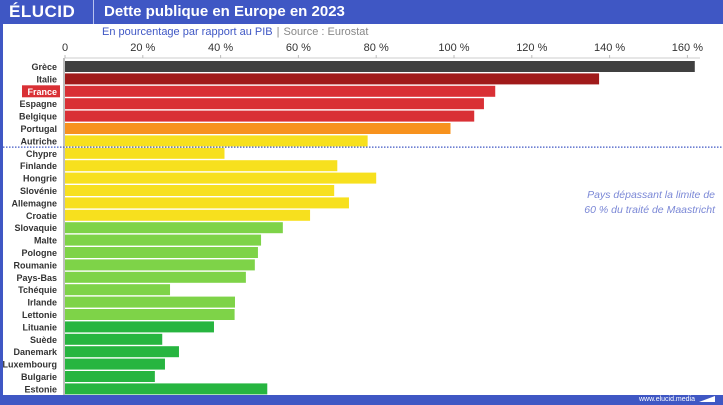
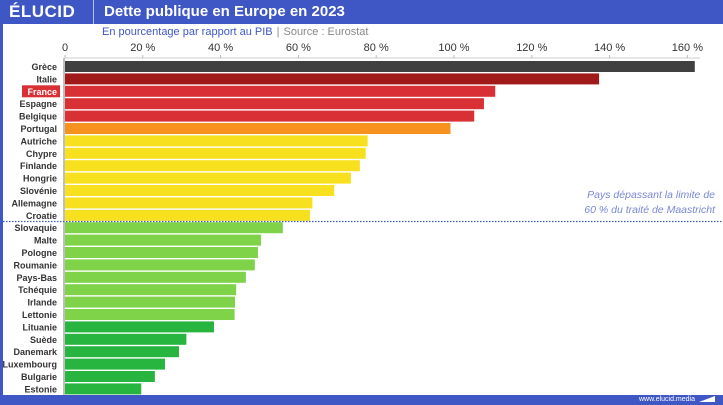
Chypre: 41% -> 77%
Finlande: 70% -> 76%
Hongrie: 80% -> 74%
Allemagne: 73% -> 64%
Tchéquie: 27% -> 44%
Suède: 25% -> 31%
Estonie: 52% -> 20%
